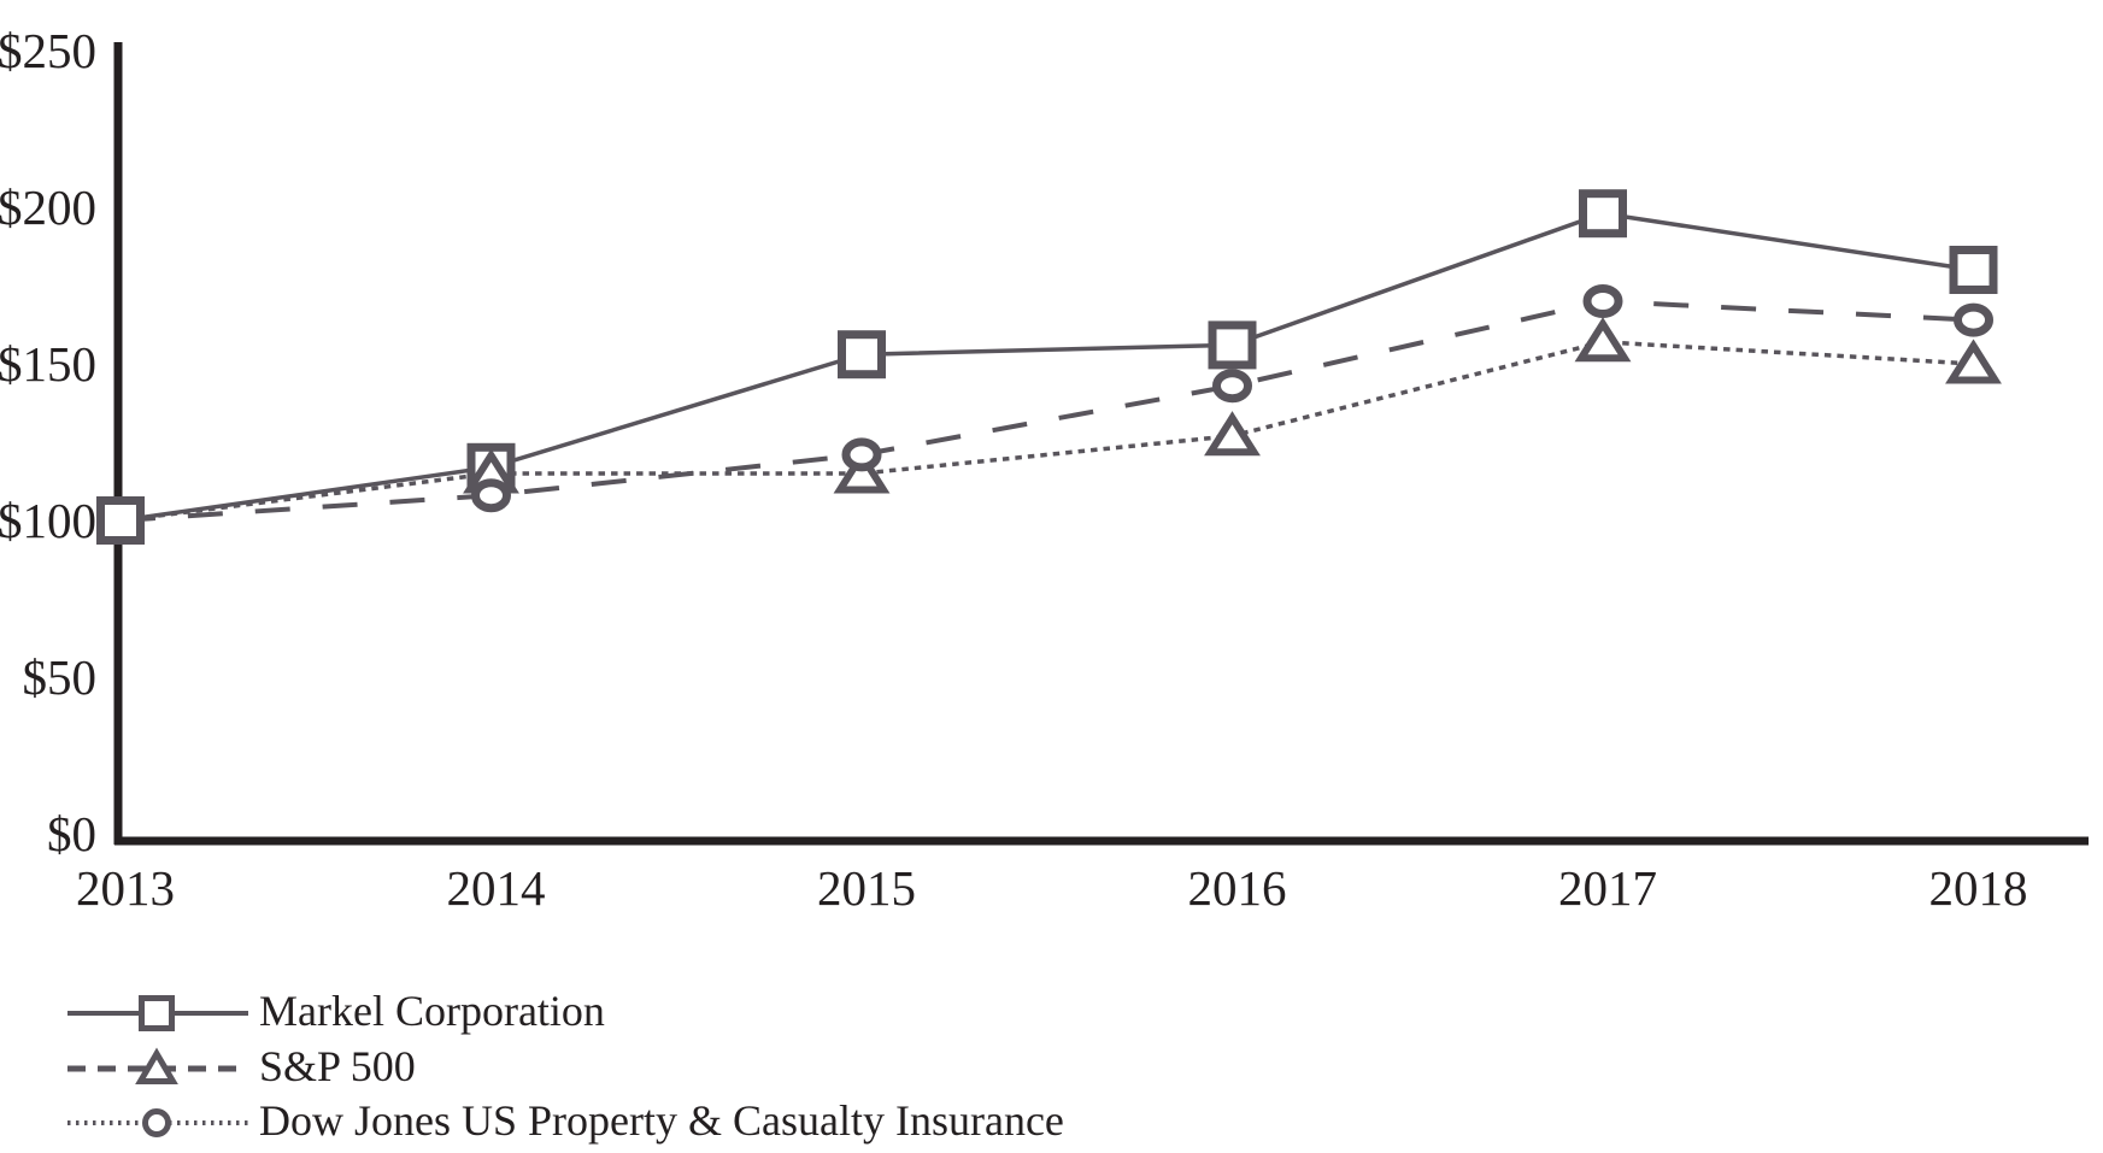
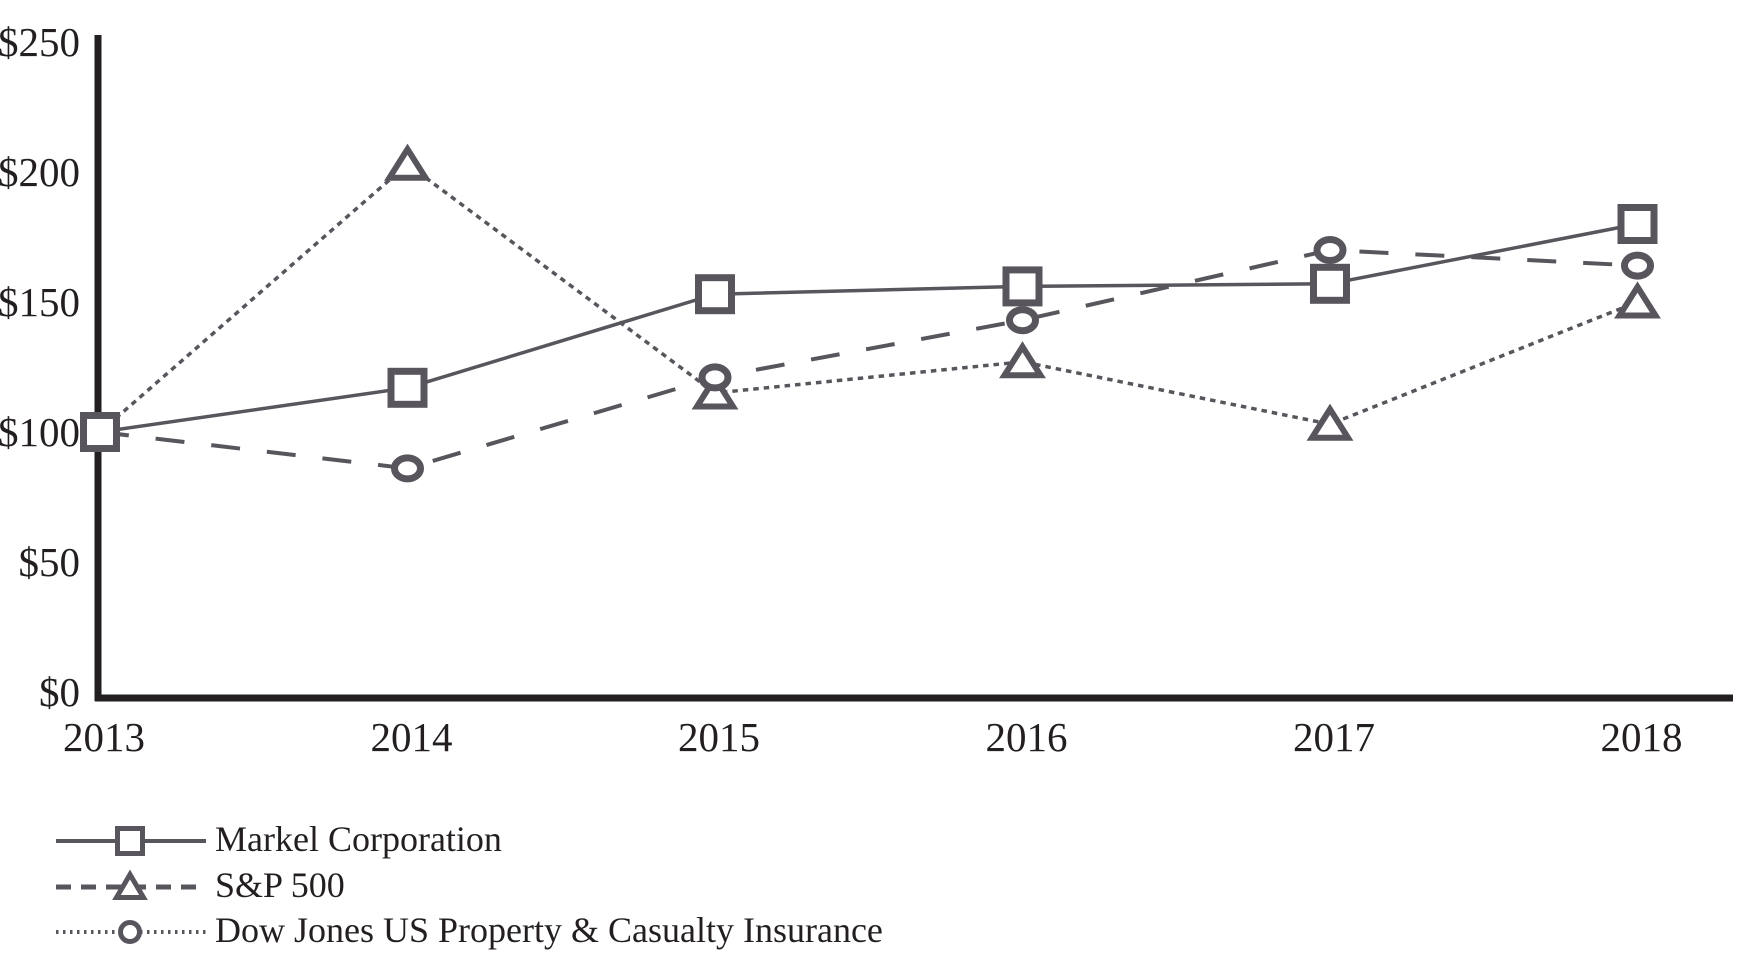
S&P 500/2014: $115 -> $203
Dow Jones US Property & Casualty Insurance/2014: $108 -> $86
Markel Corporation/2017: $198 -> $157
S&P 500/2017: $157 -> $103
